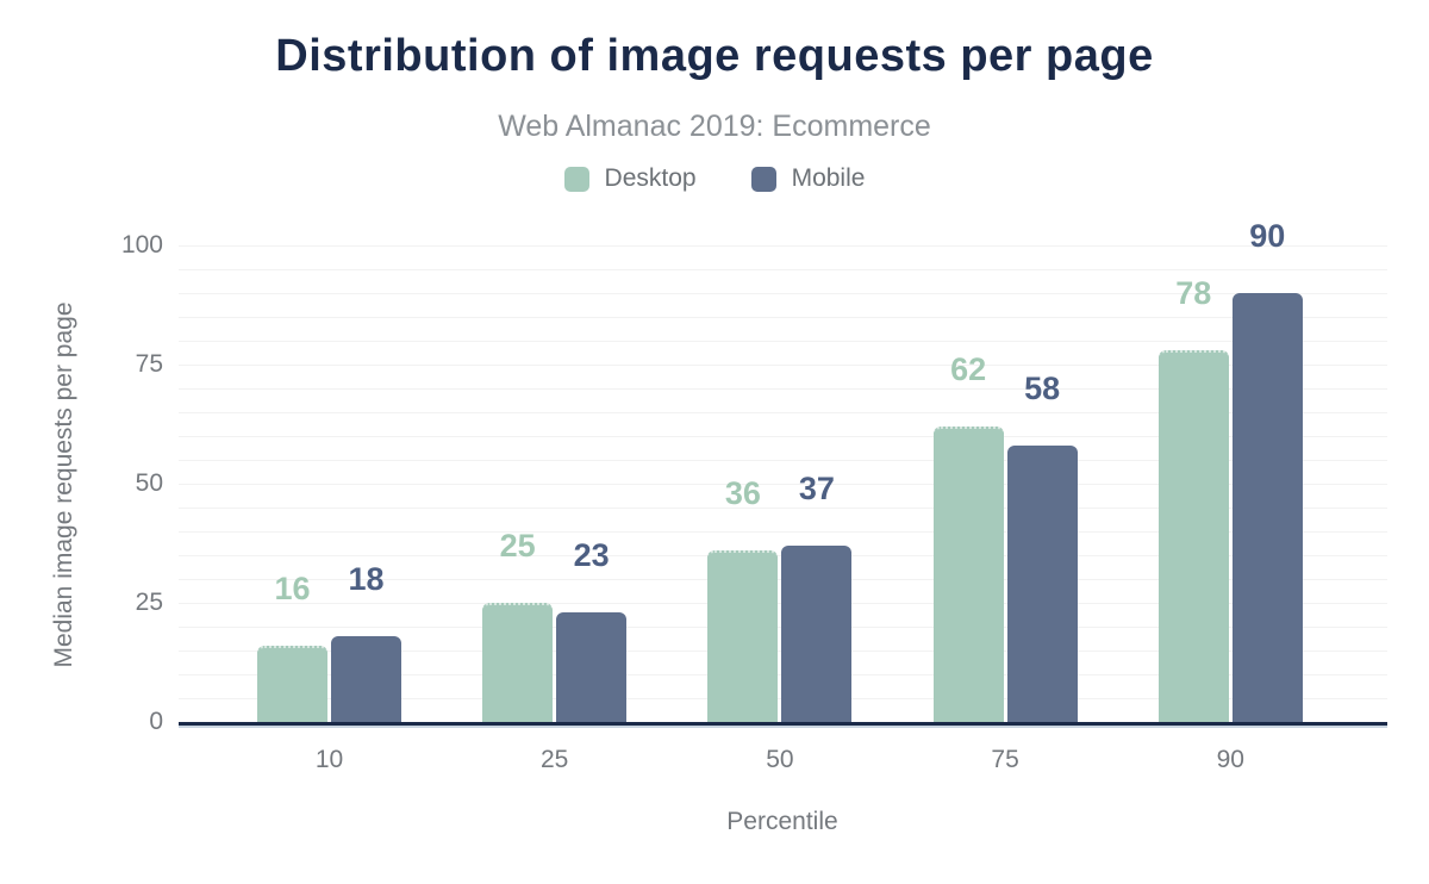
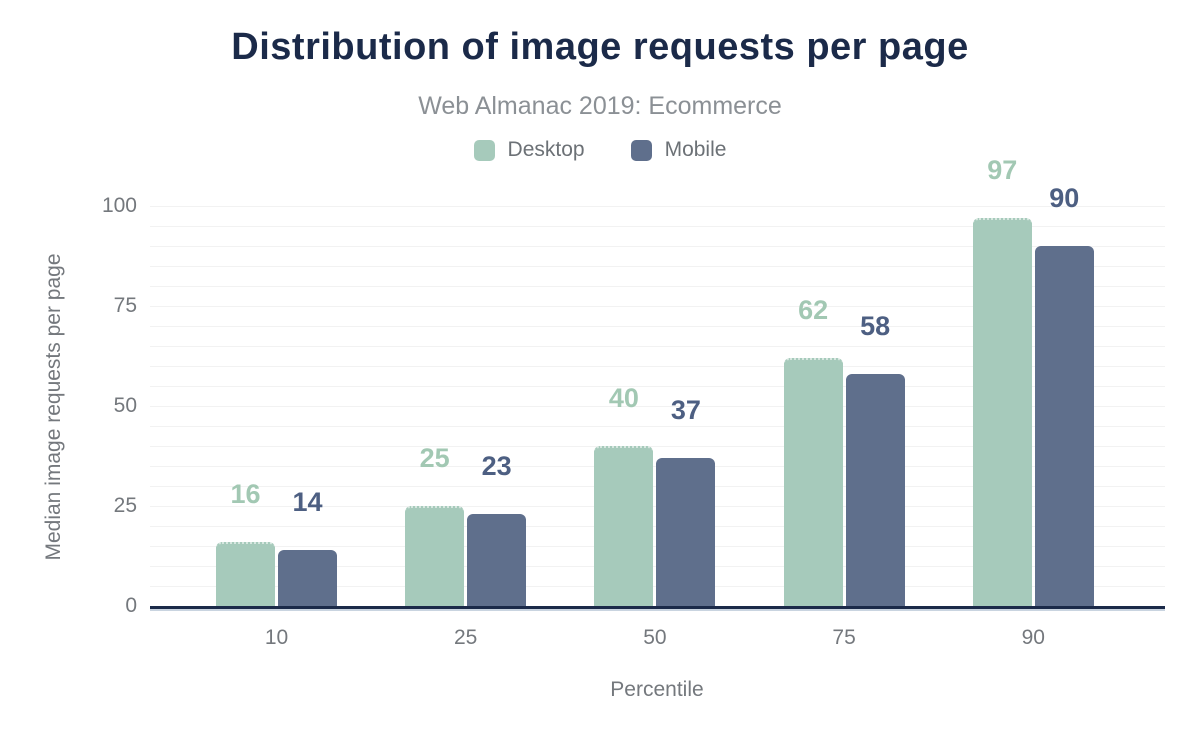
Mobile/10: 18 -> 14
Desktop/50: 36 -> 40
Desktop/90: 78 -> 97
